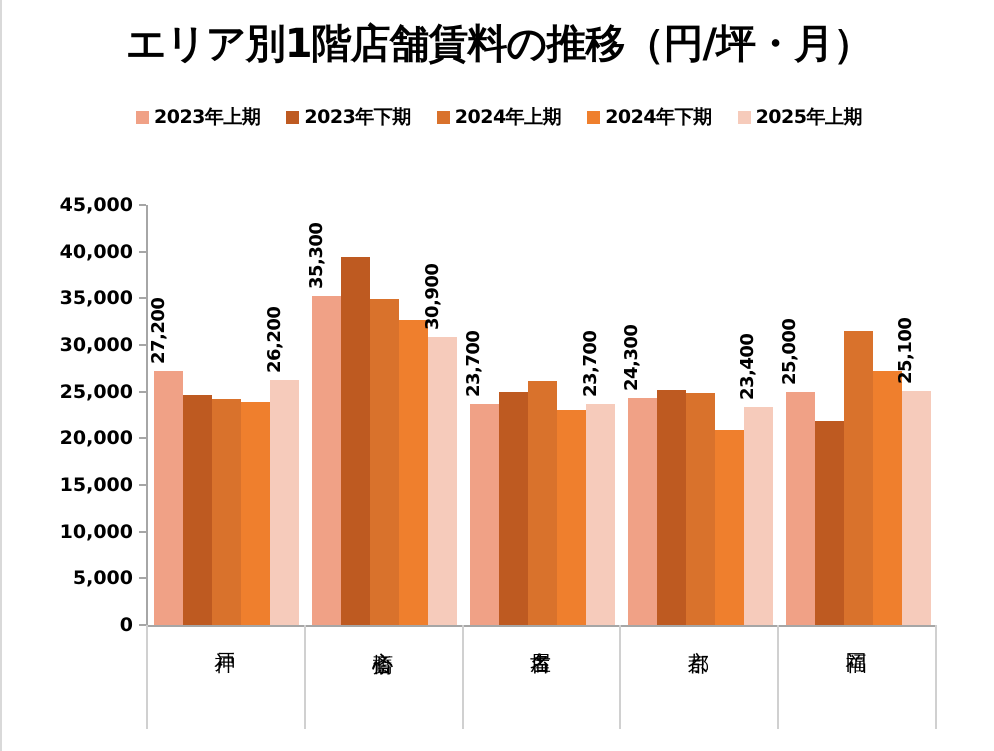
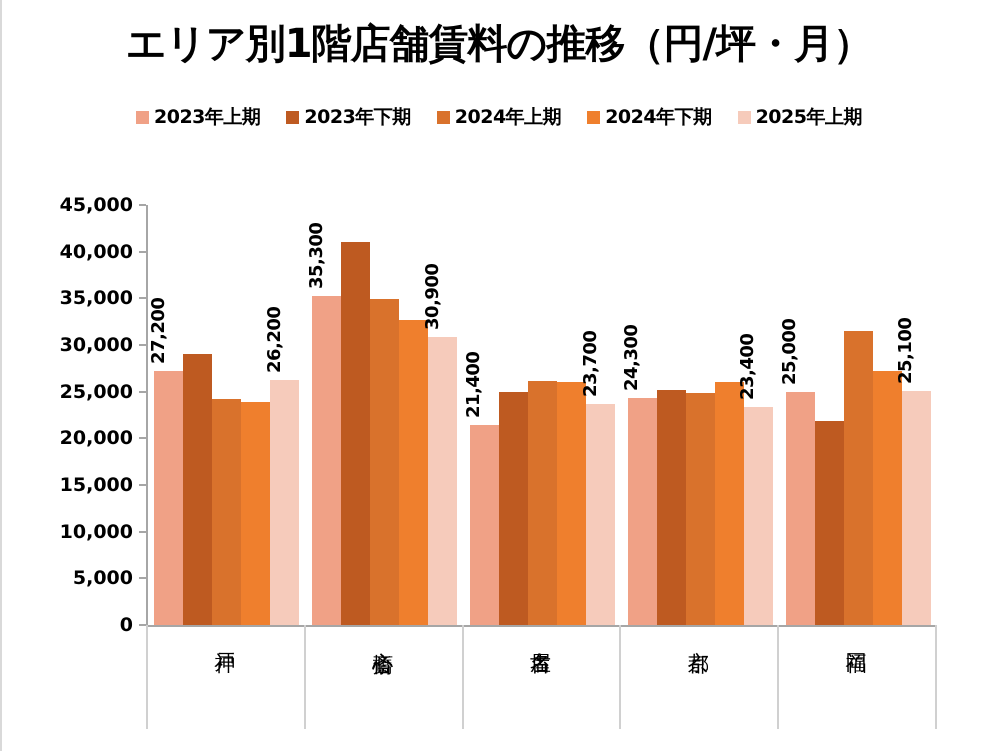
2023年下期/神戸: 25000 -> 29000
2023年下期/心斎橋: 39000 -> 41000
2023年上期/名古屋: 23,700 -> 21,400
2024年下期/名古屋: 23000 -> 26000
2024年下期/京都: 21000 -> 26000
